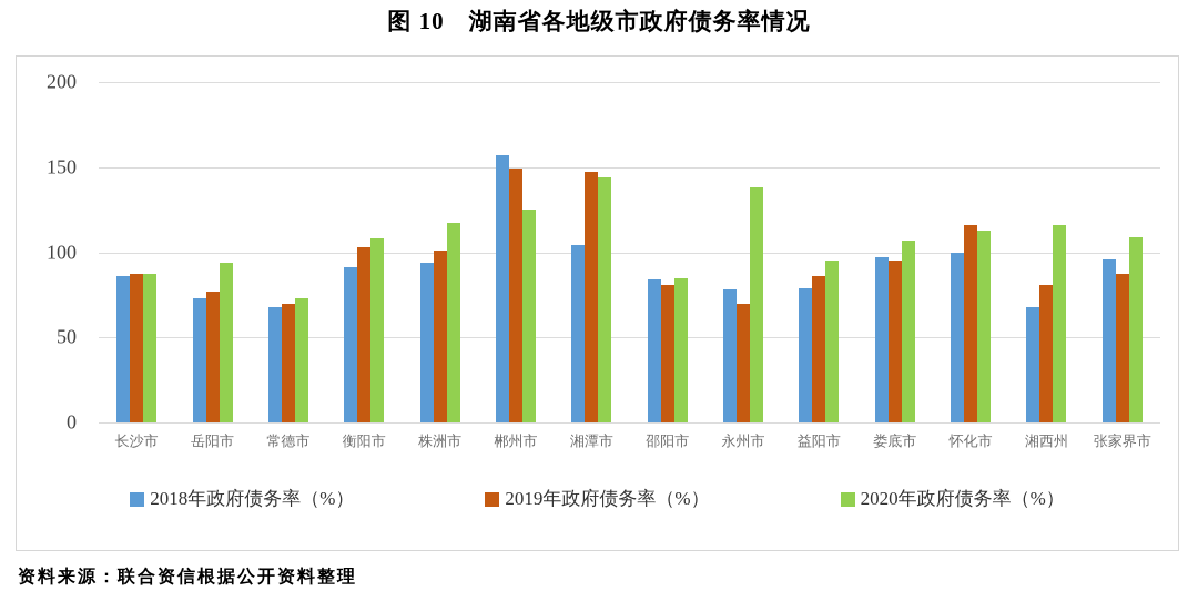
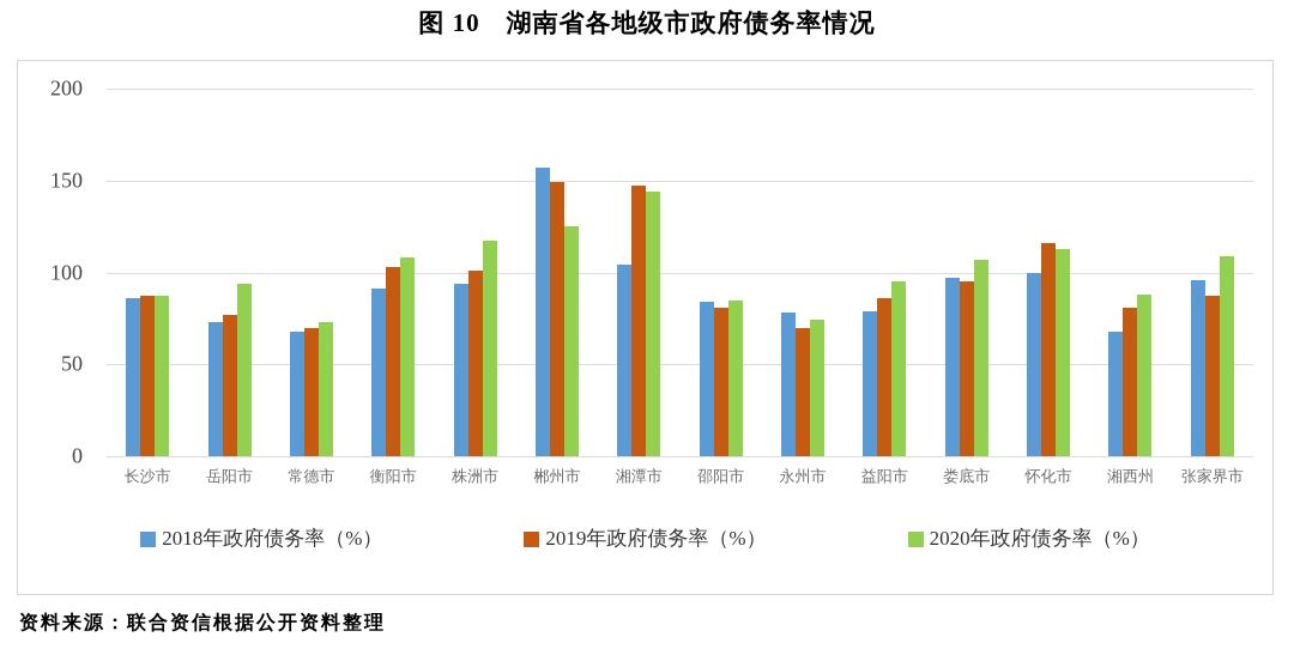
2020年政府债务率（%）/永州市: 138 -> 74
2020年政府债务率（%）/湘西州: 116 -> 88
